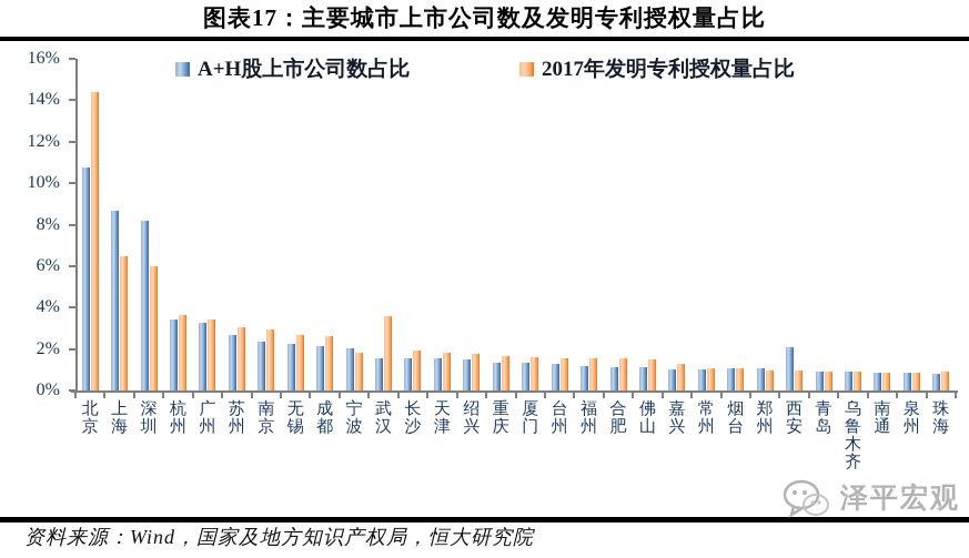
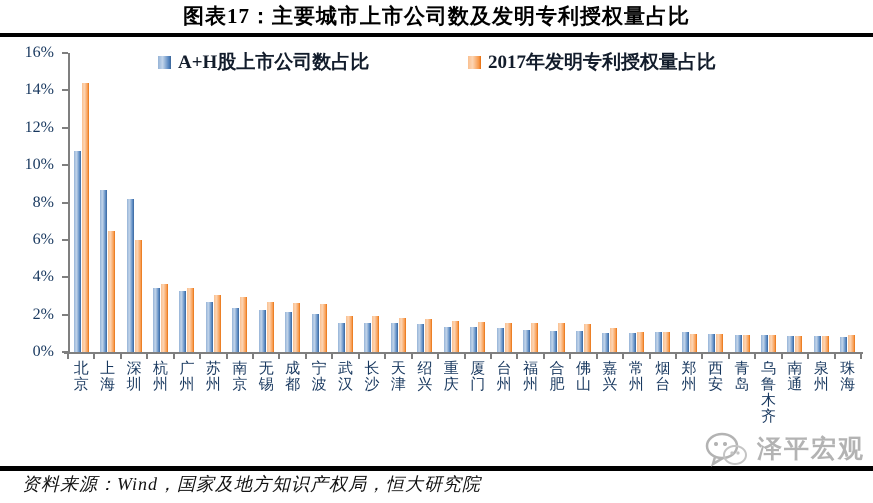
2017年发明专利授权量占比/宁波: 1.8% -> 2.5%
2017年发明专利授权量占比/武汉: 3.6% -> 1.9%
A+H股上市公司数占比/西安: 2.1% -> 0.9%
